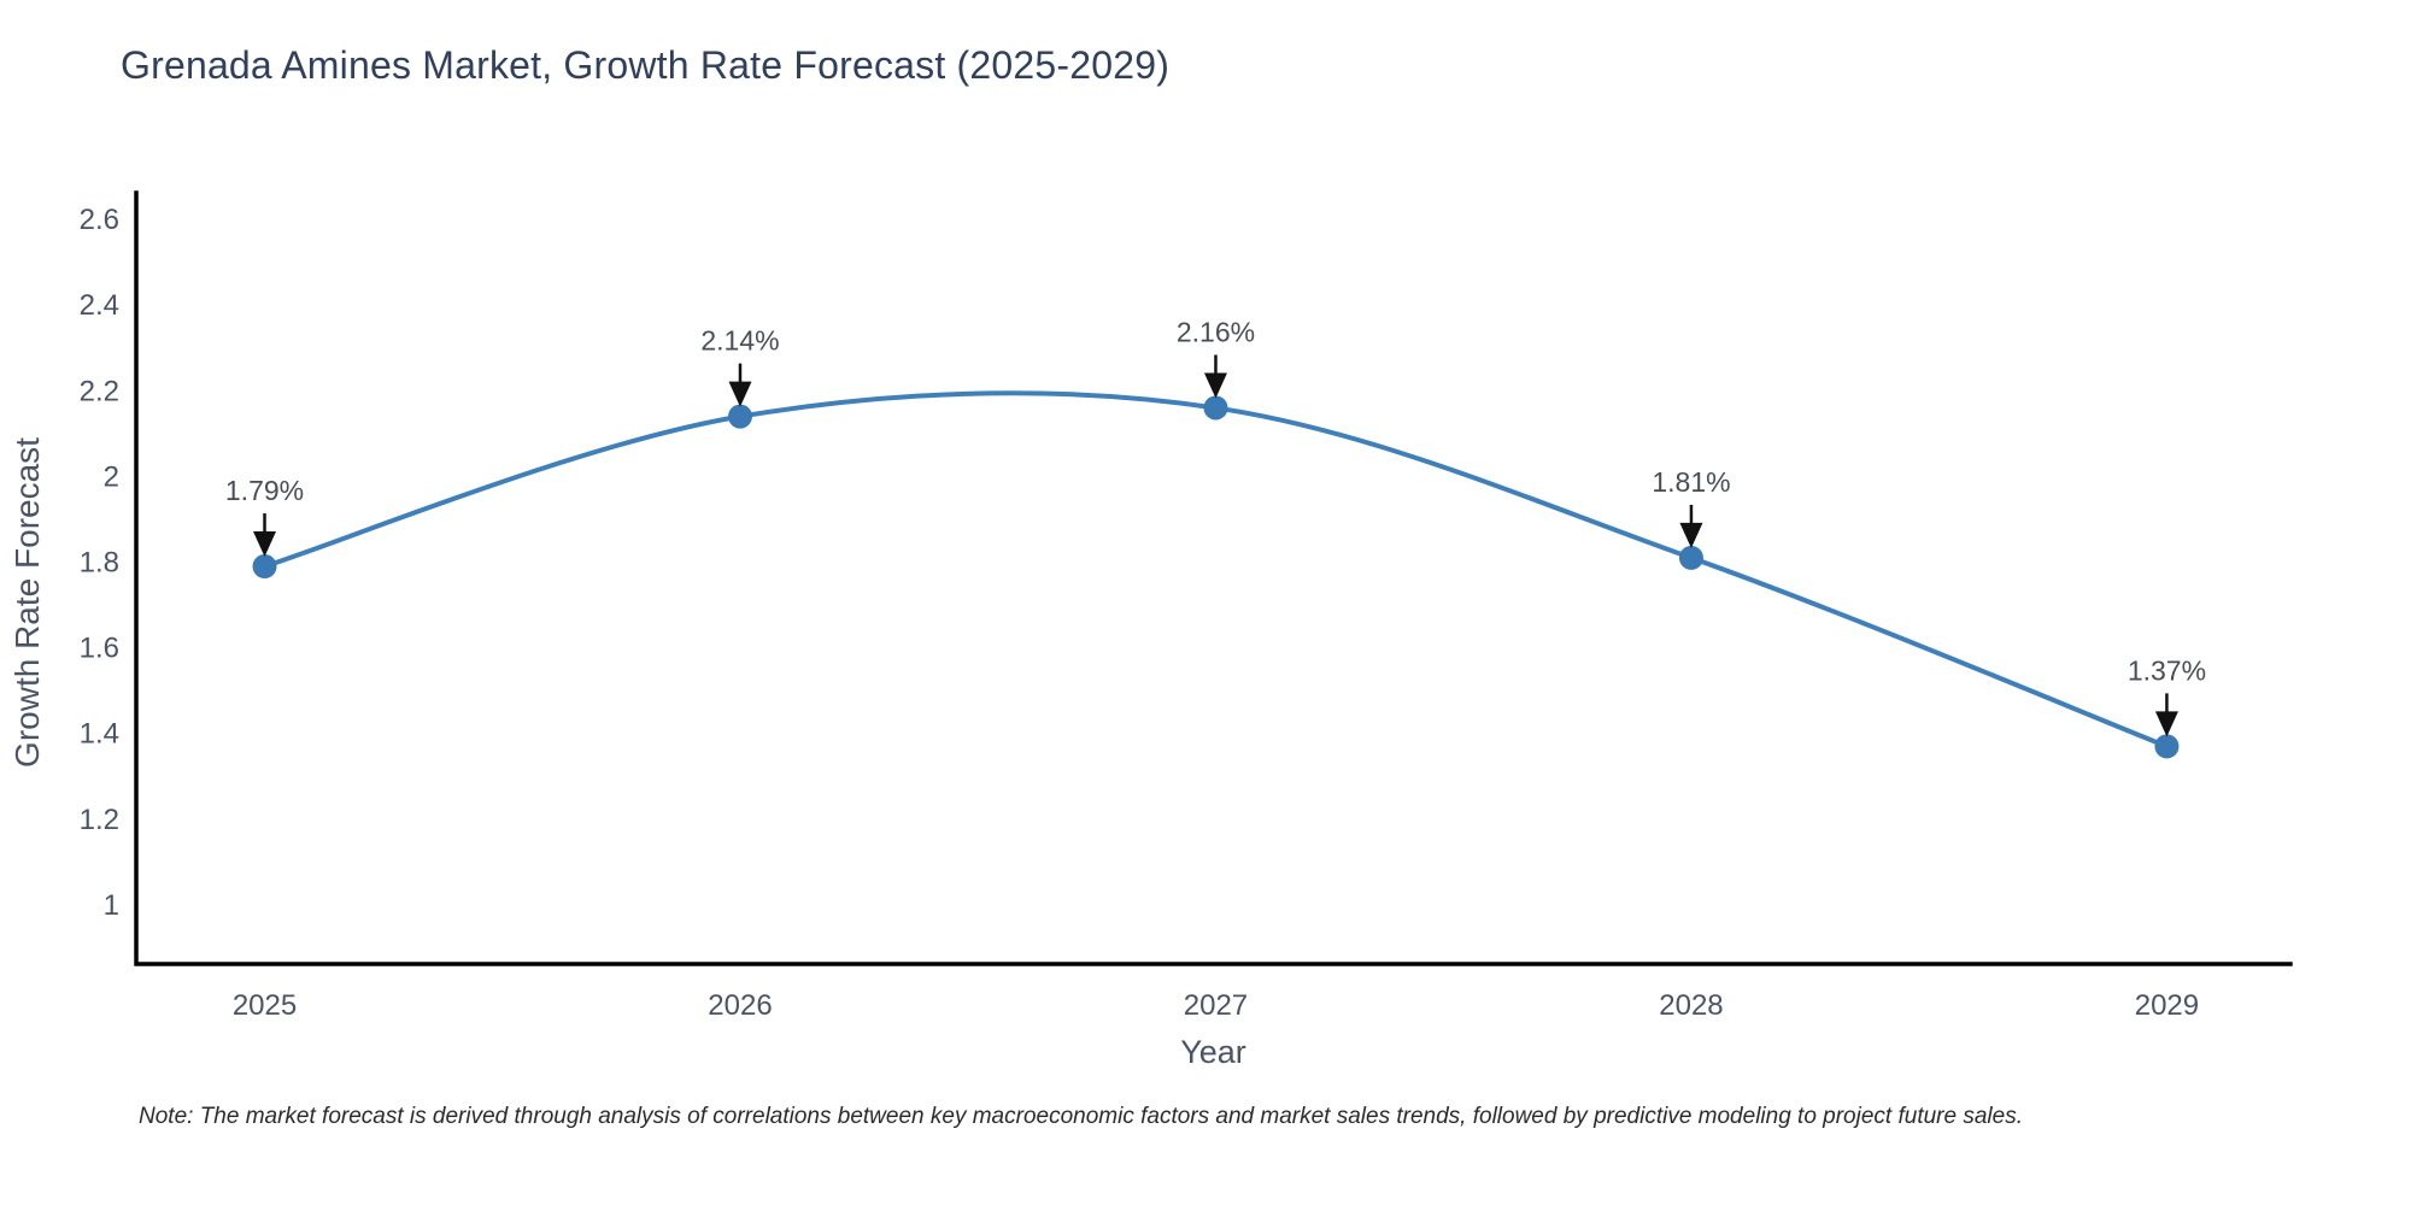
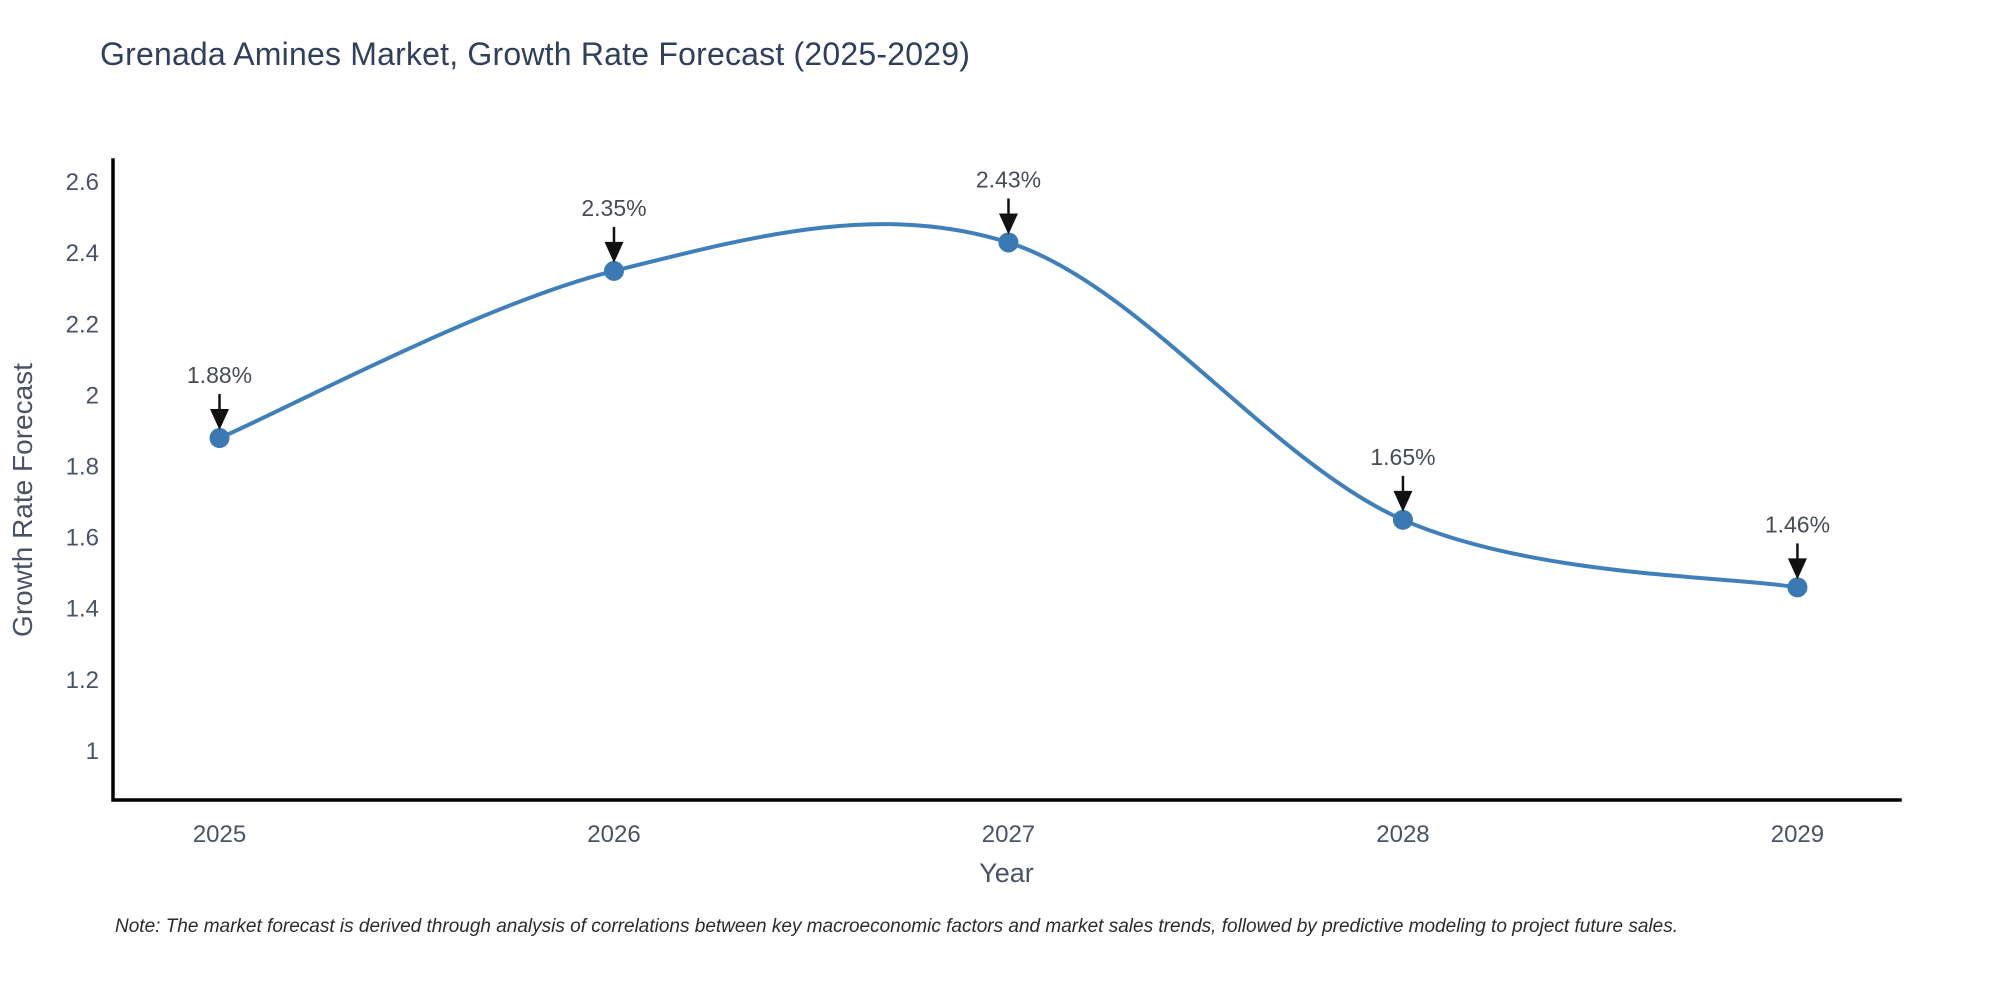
2025: 1.79% -> 1.88%
2026: 2.14% -> 2.35%
2027: 2.16% -> 2.43%
2028: 1.81% -> 1.65%
2029: 1.37% -> 1.46%
